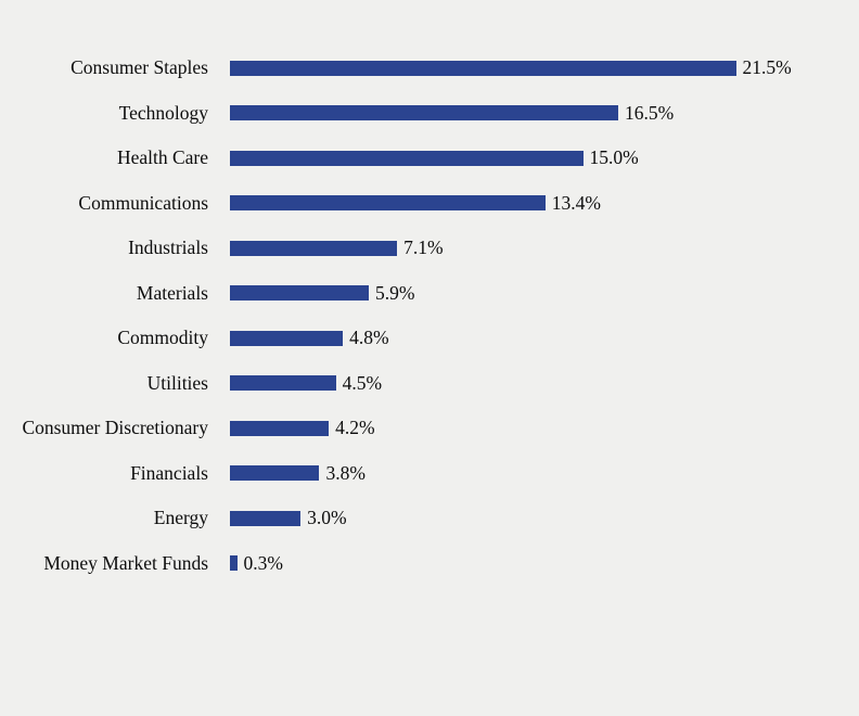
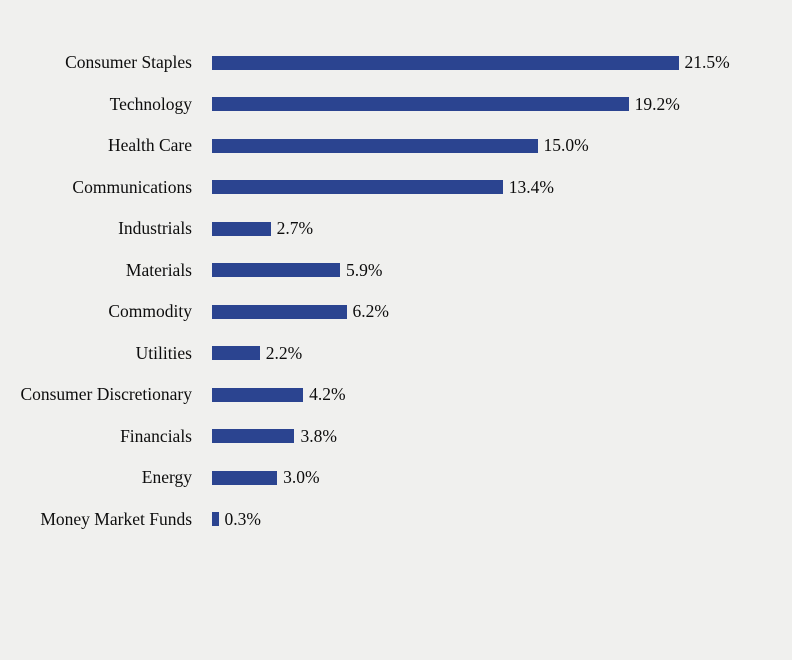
Technology: 16.5% -> 19.2%
Industrials: 7.1% -> 2.7%
Commodity: 4.8% -> 6.2%
Utilities: 4.5% -> 2.2%
